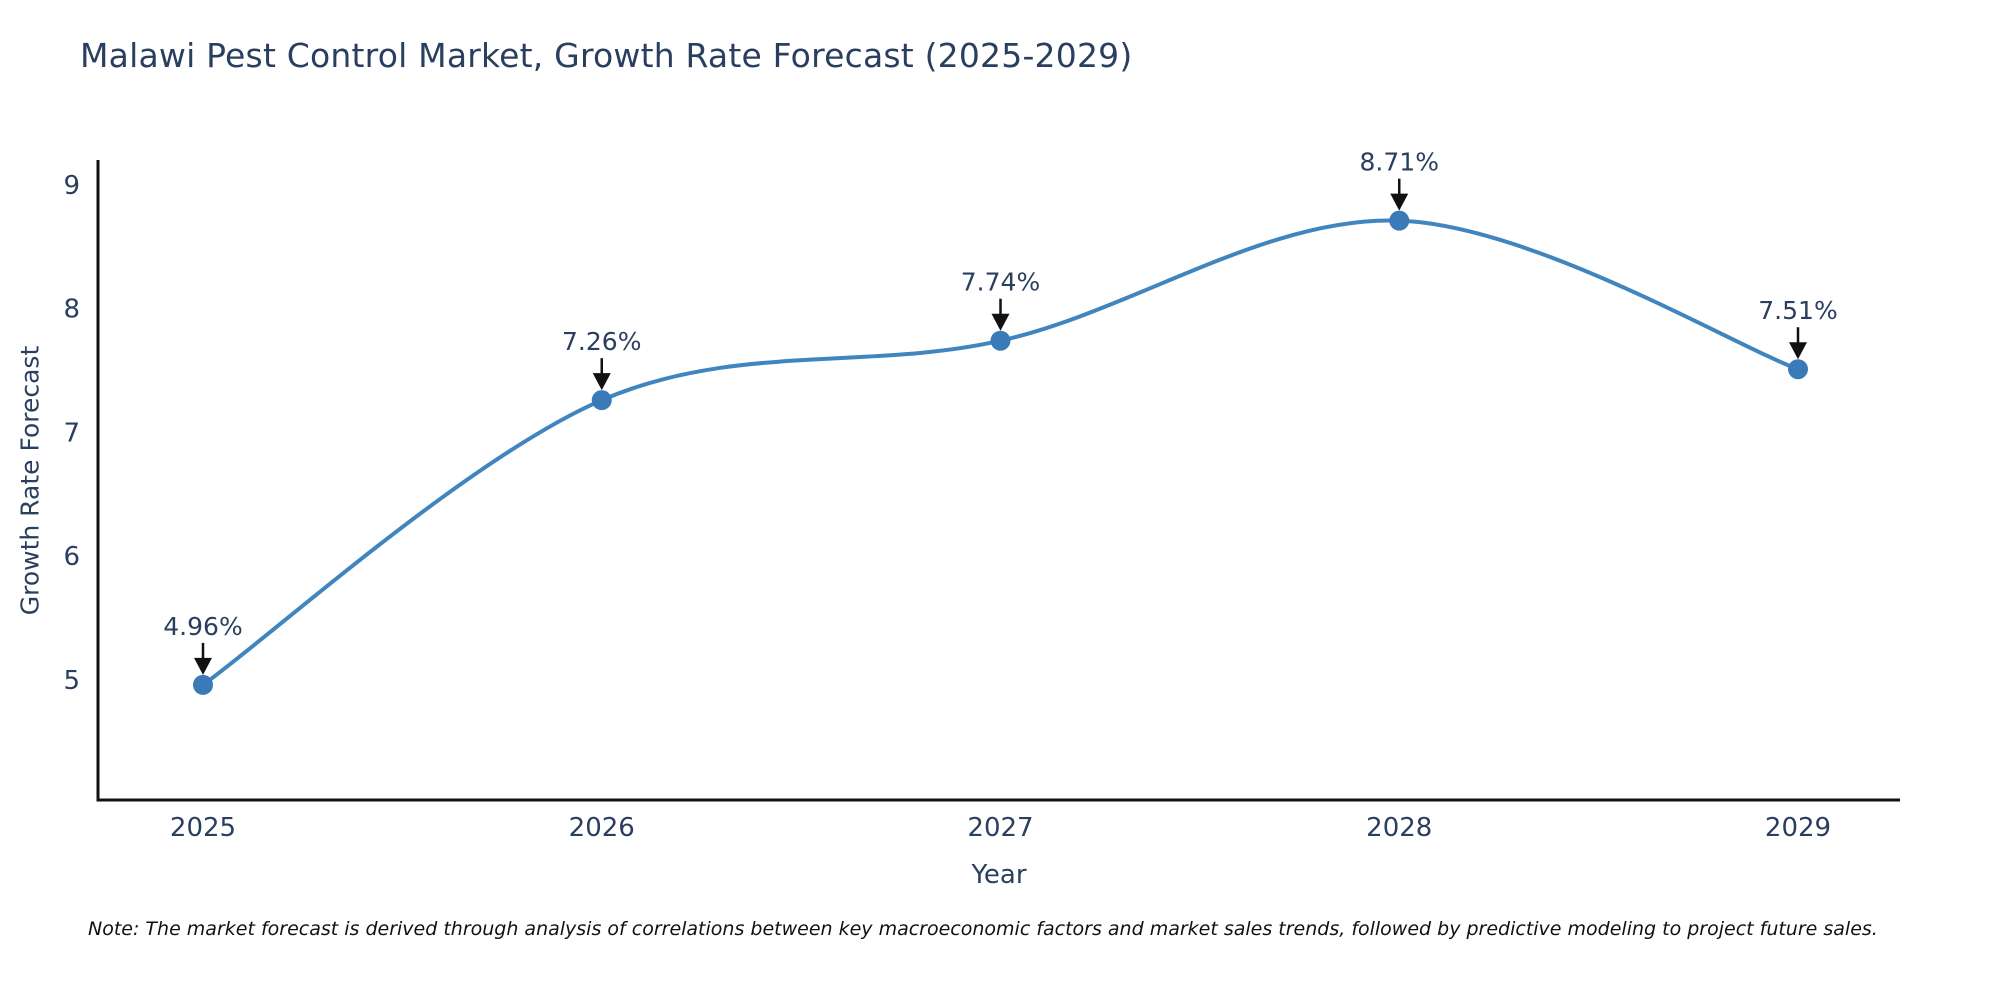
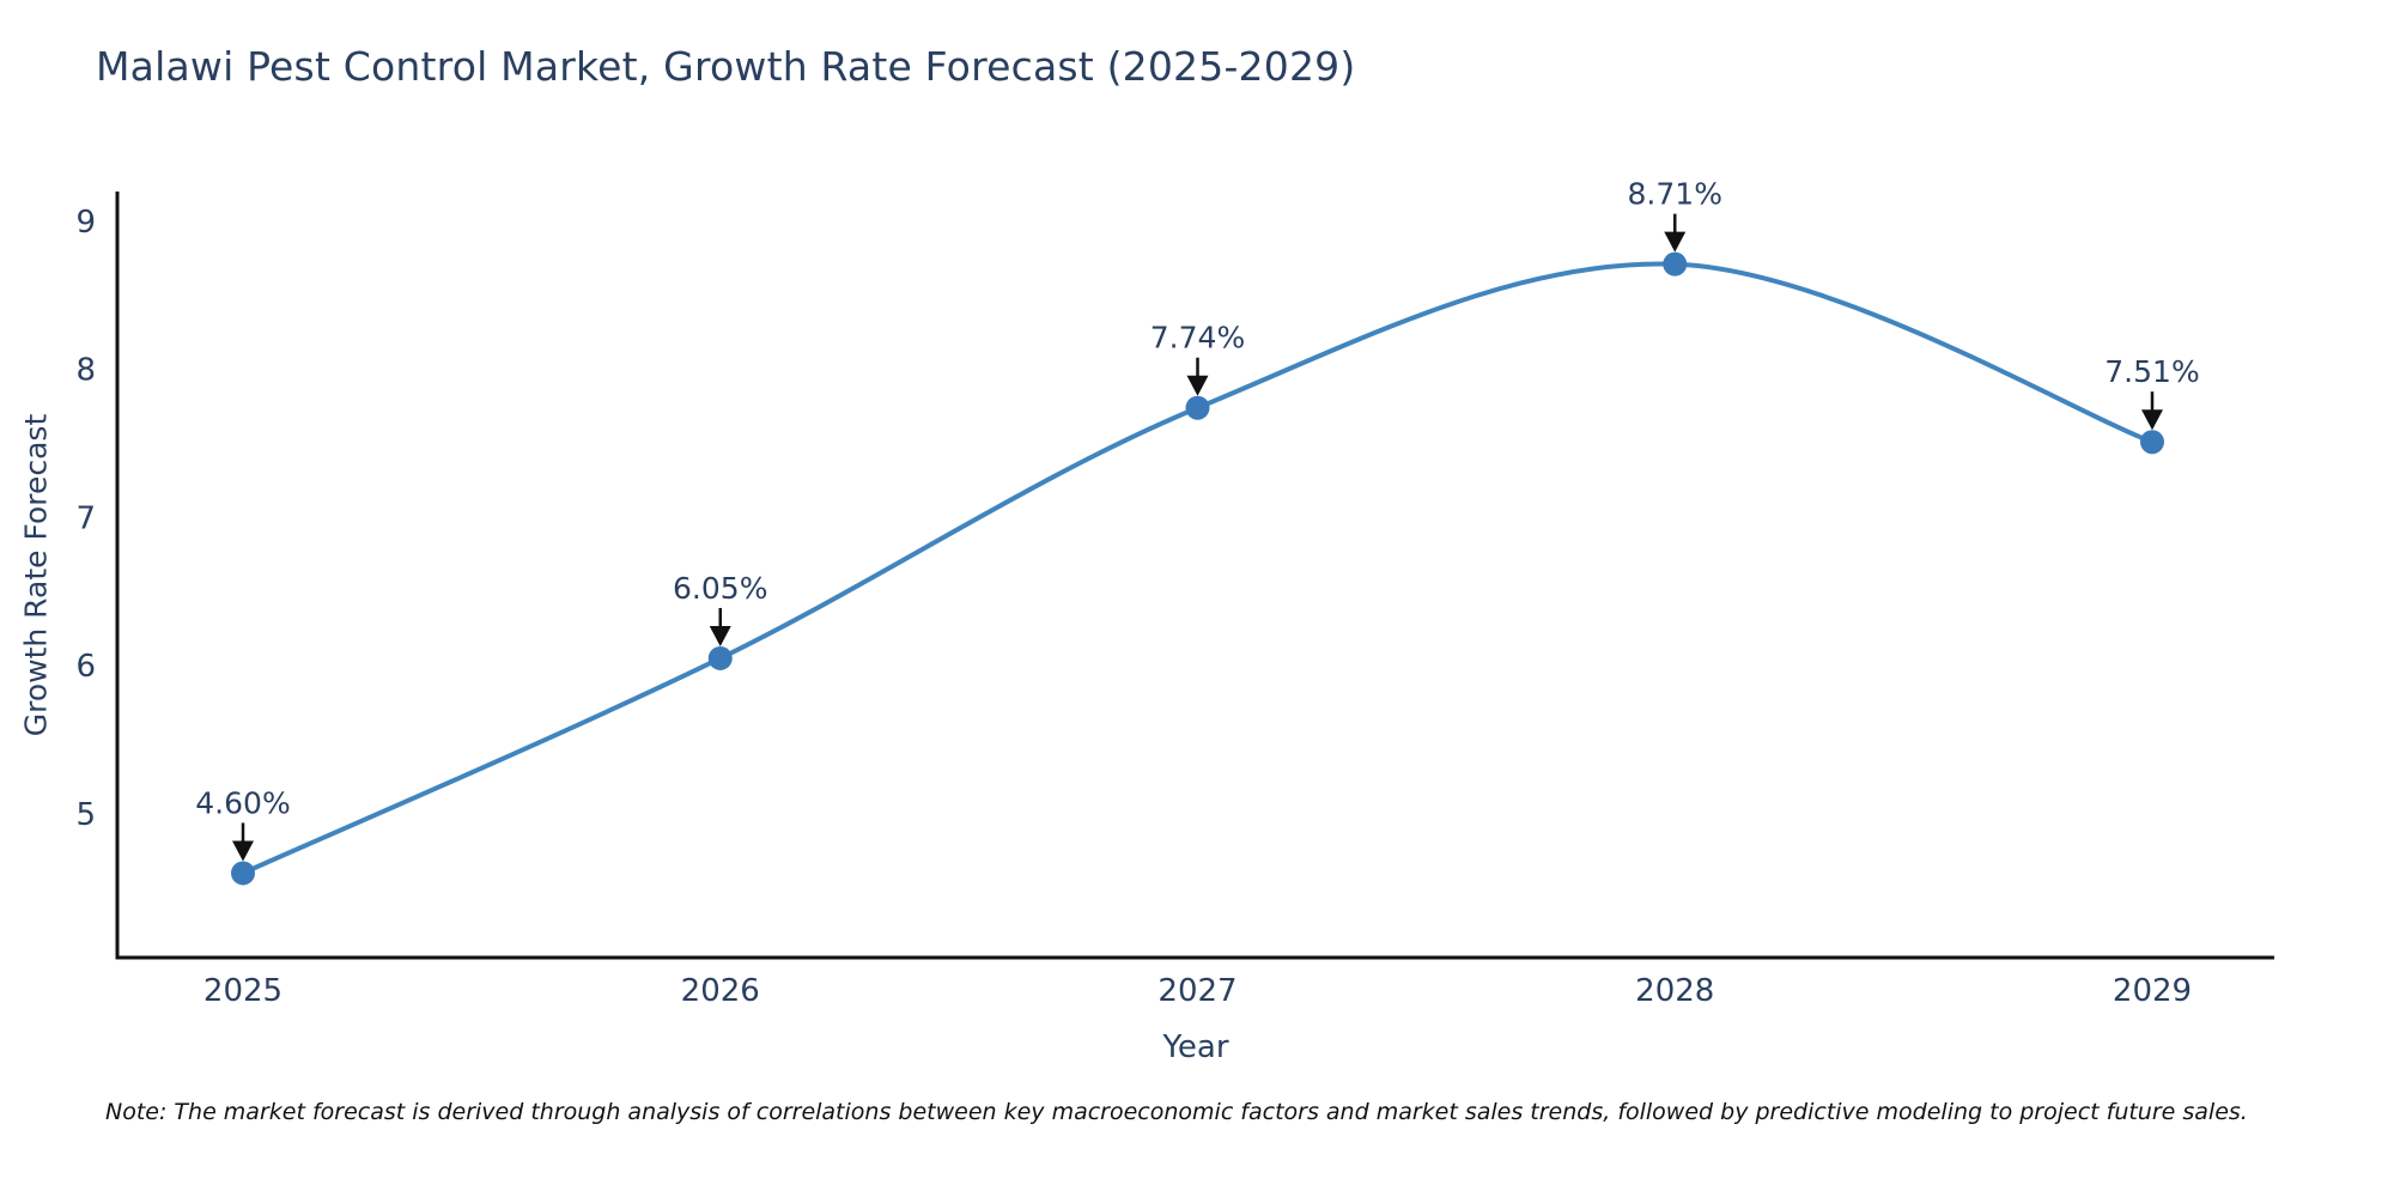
2025: 4.96% -> 4.60%
2026: 7.26% -> 6.05%
